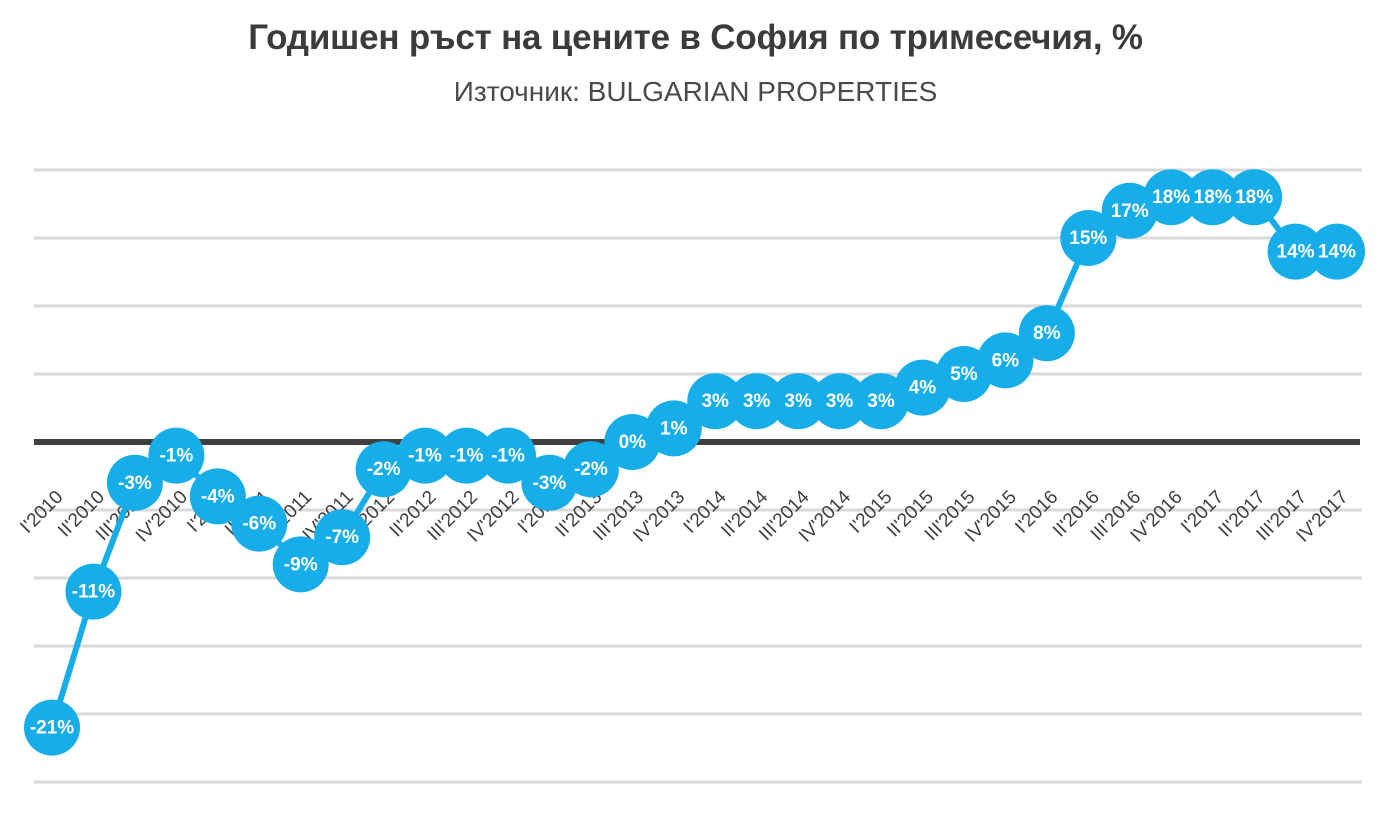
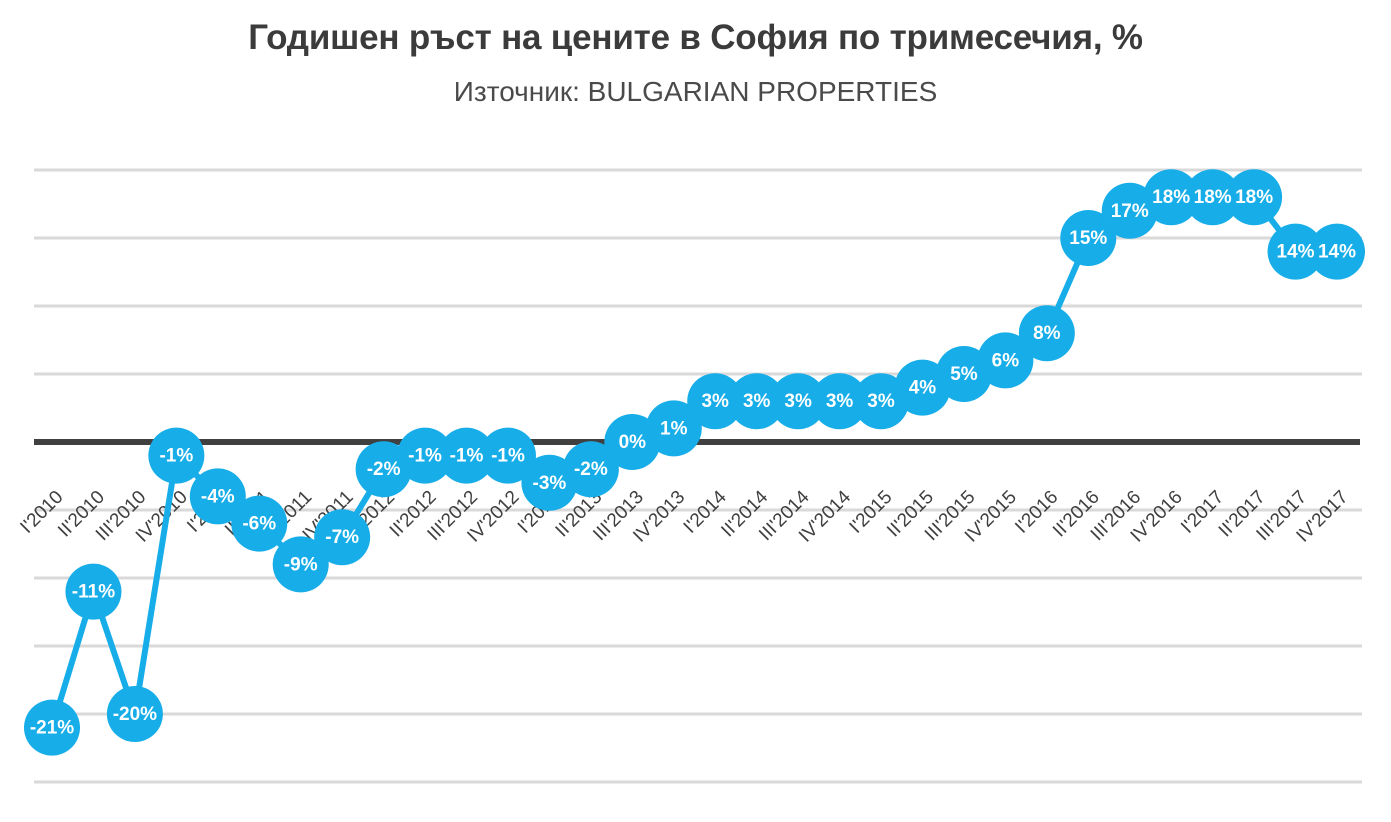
III'2010: -3% -> -20%
